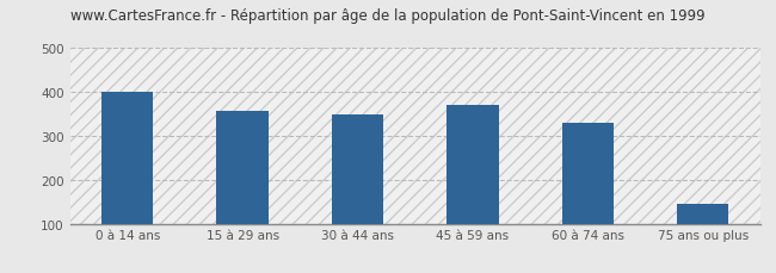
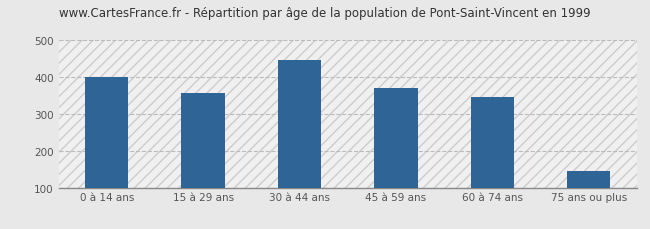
30 à 44 ans: 350 -> 447
60 à 74 ans: 330 -> 346
